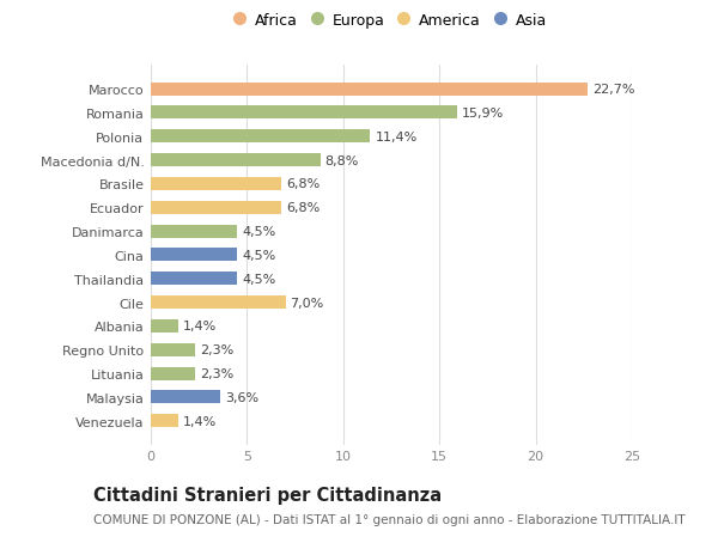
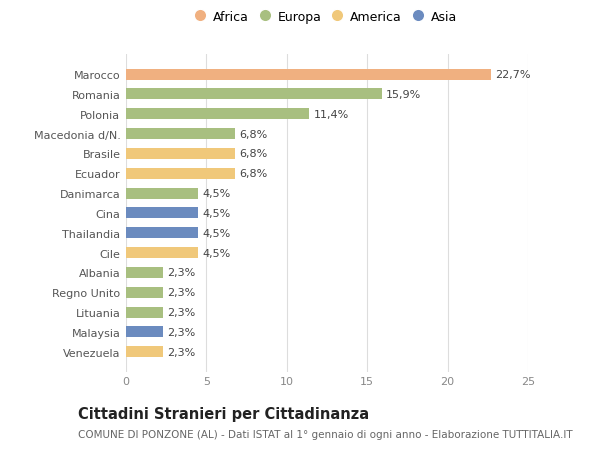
Macedonia d/N.: 8,8% -> 6,8%
Cile: 7,0% -> 4,5%
Albania: 1,4% -> 2,3%
Malaysia: 3,6% -> 2,3%
Venezuela: 1,4% -> 2,3%
